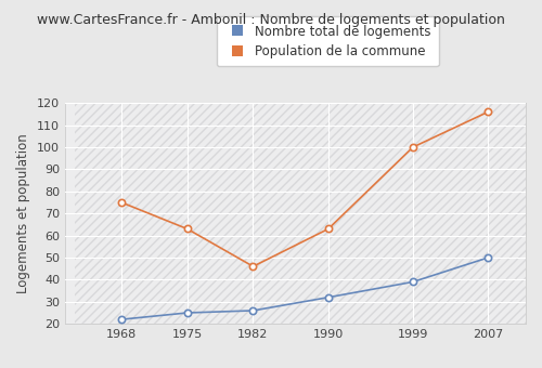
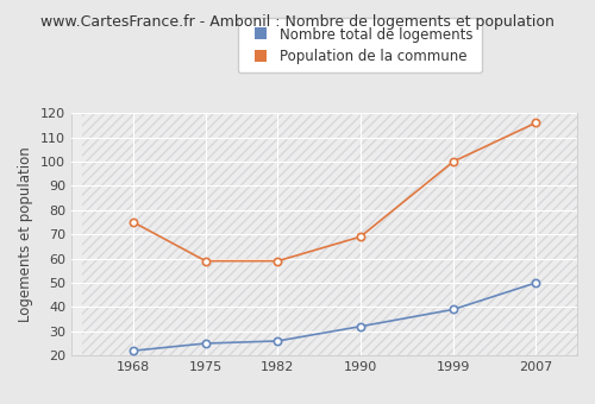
Population de la commune/1975: 63 -> 59
Population de la commune/1982: 46 -> 59
Population de la commune/1990: 63 -> 69
